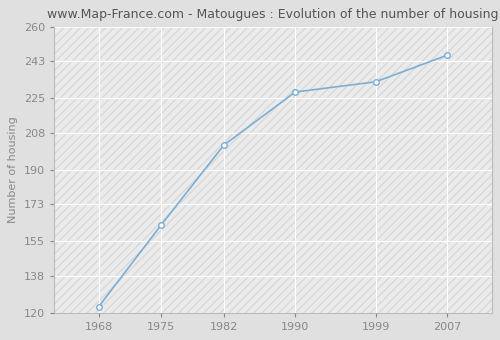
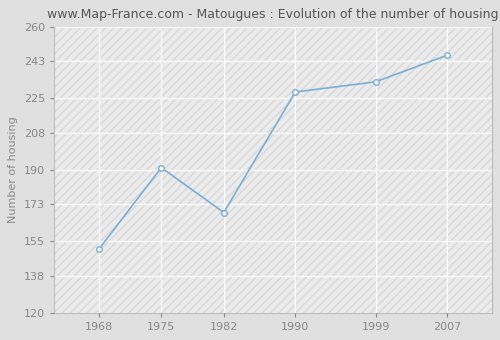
1968: 123 -> 151
1975: 163 -> 191
1982: 202 -> 169
